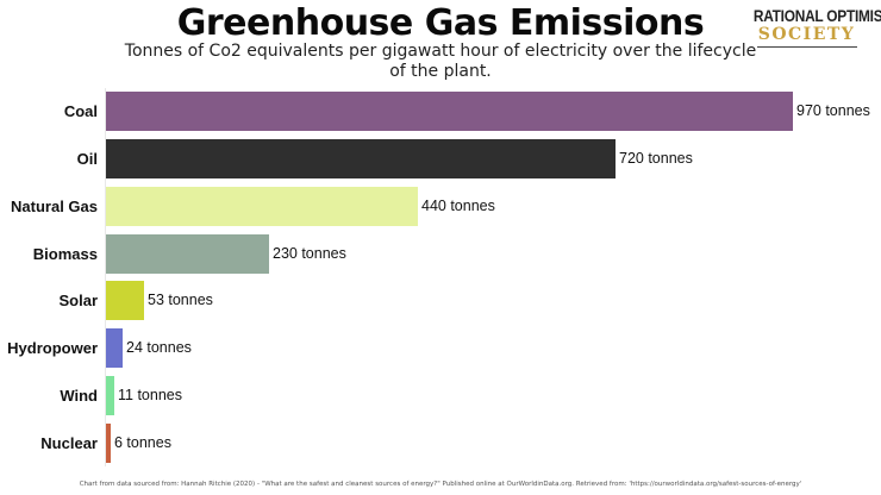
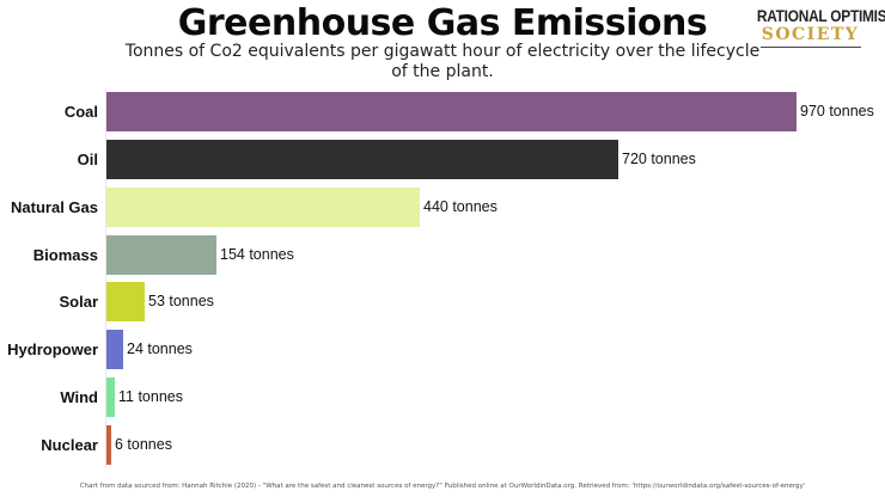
Biomass: 230 -> 154
